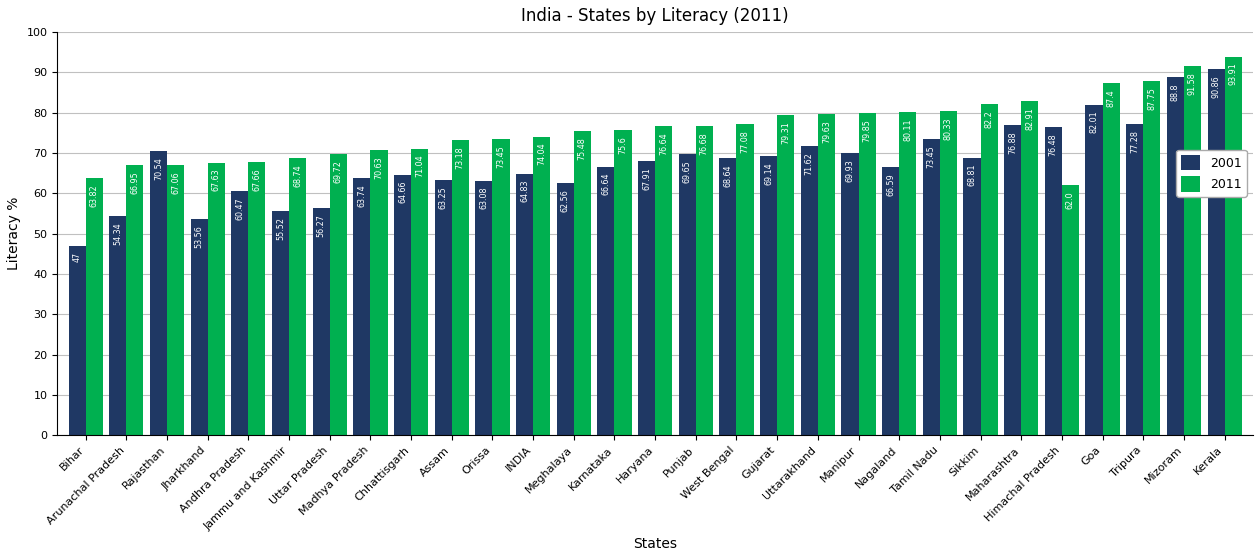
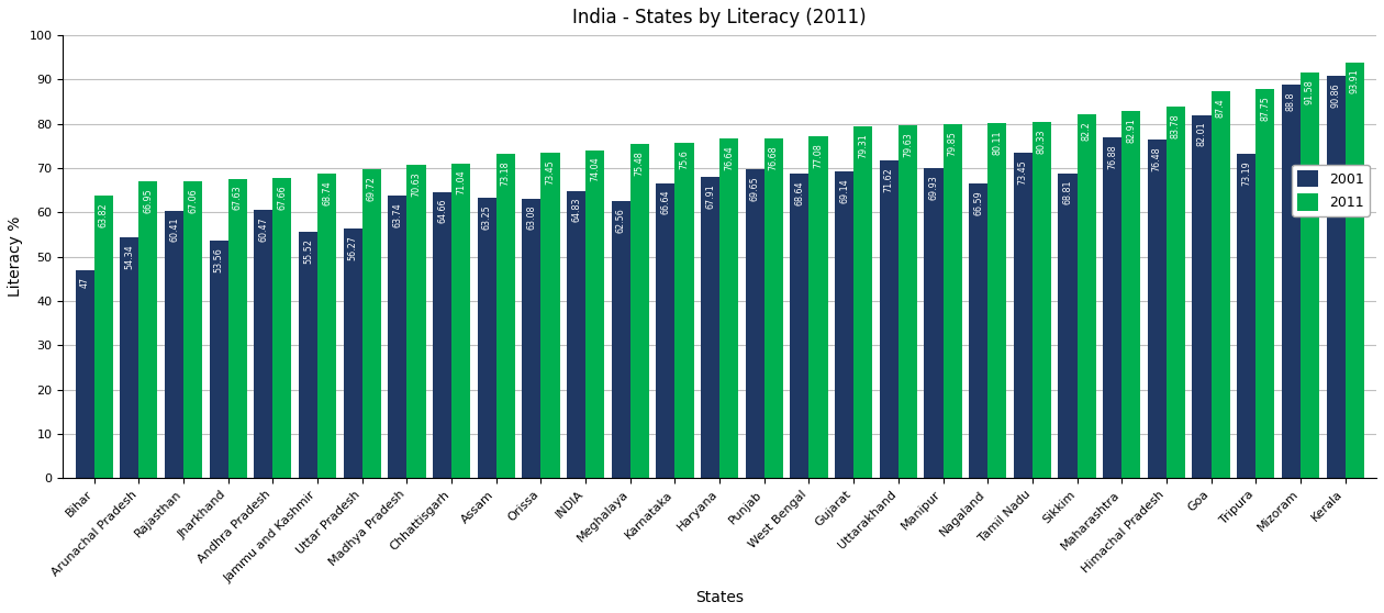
2001/Rajasthan: 70.54 -> 60.41
2011/Himachal Pradesh: 62.0 -> 83.78
2001/Tripura: 77.28 -> 73.19
